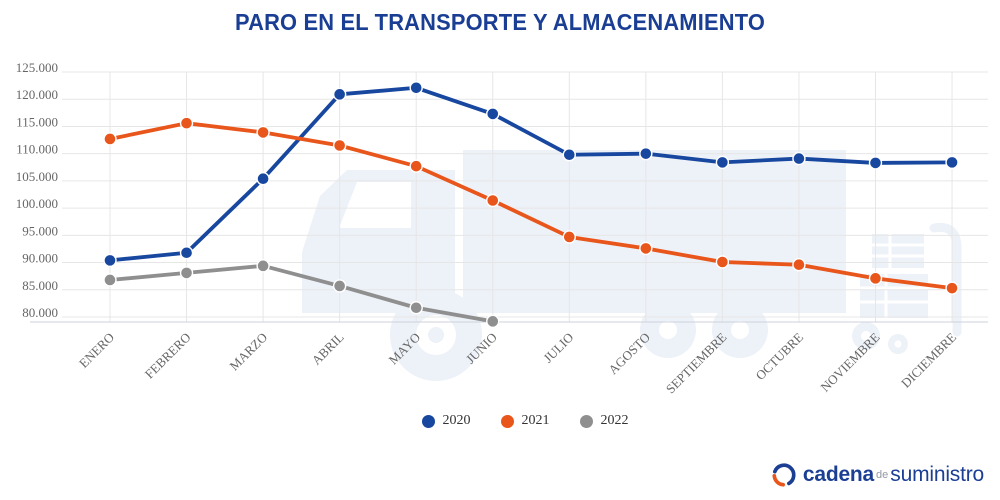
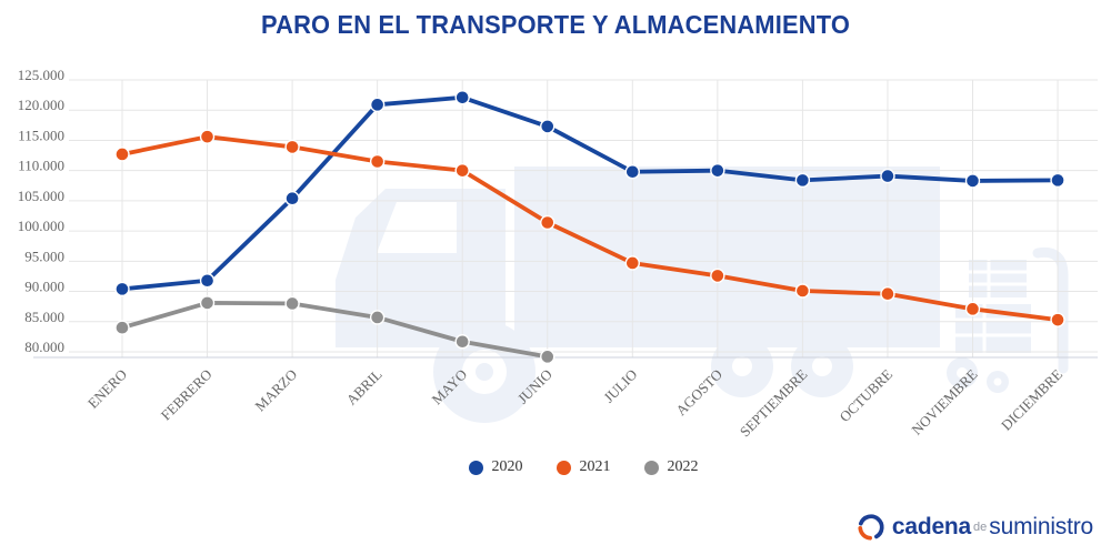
2022/ENERO: 87000 -> 84000
2022/MARZO: 89000 -> 88000
2021/MAYO: 108000 -> 110000
